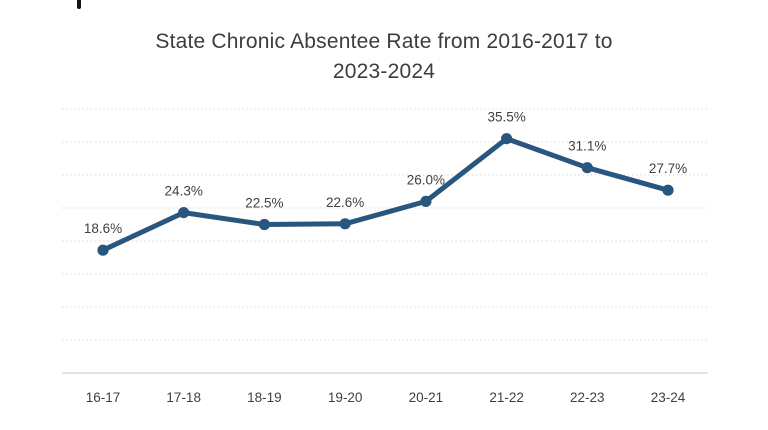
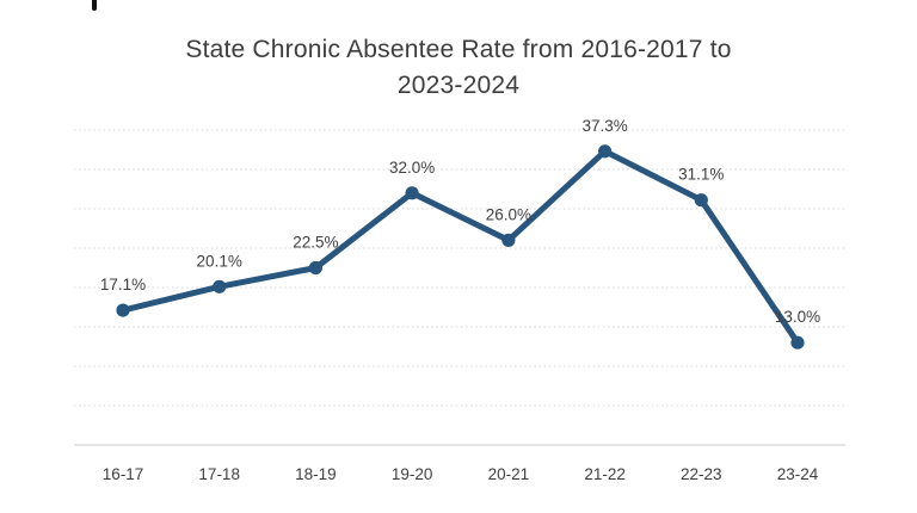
16-17: 18.6% -> 17.1%
17-18: 24.3% -> 20.1%
19-20: 22.6% -> 32.0%
21-22: 35.5% -> 37.3%
23-24: 27.7% -> 13.0%
